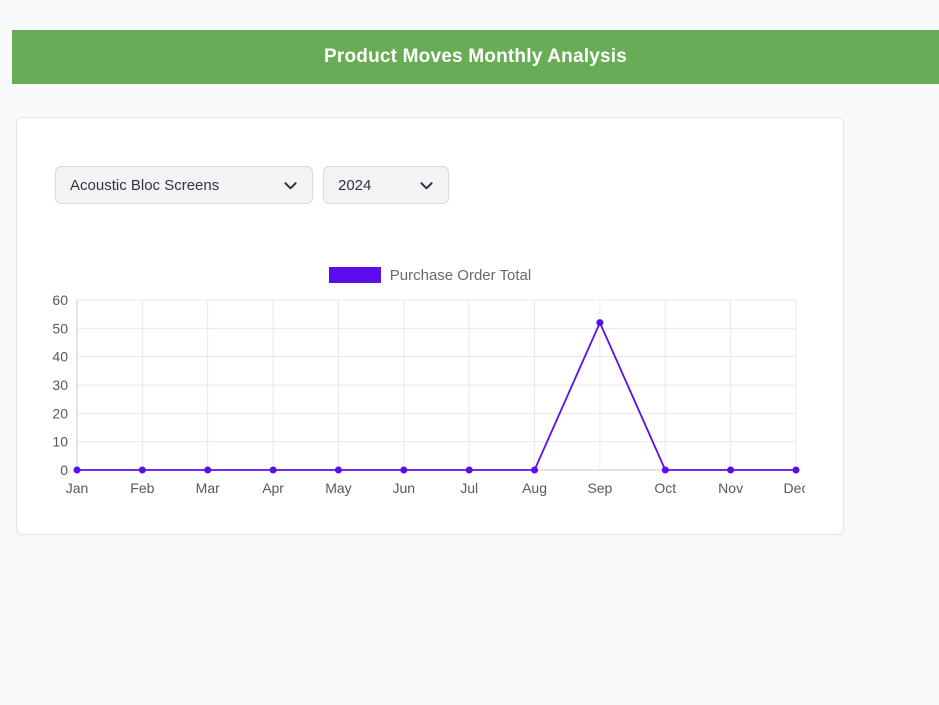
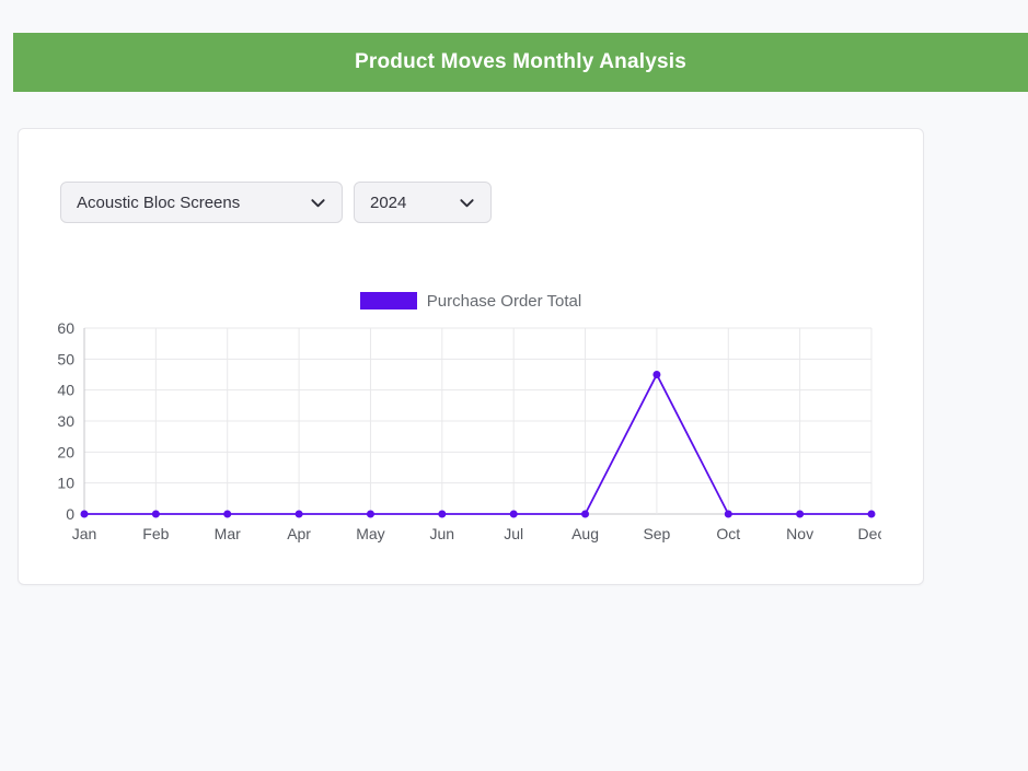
Sep: 52 -> 45
